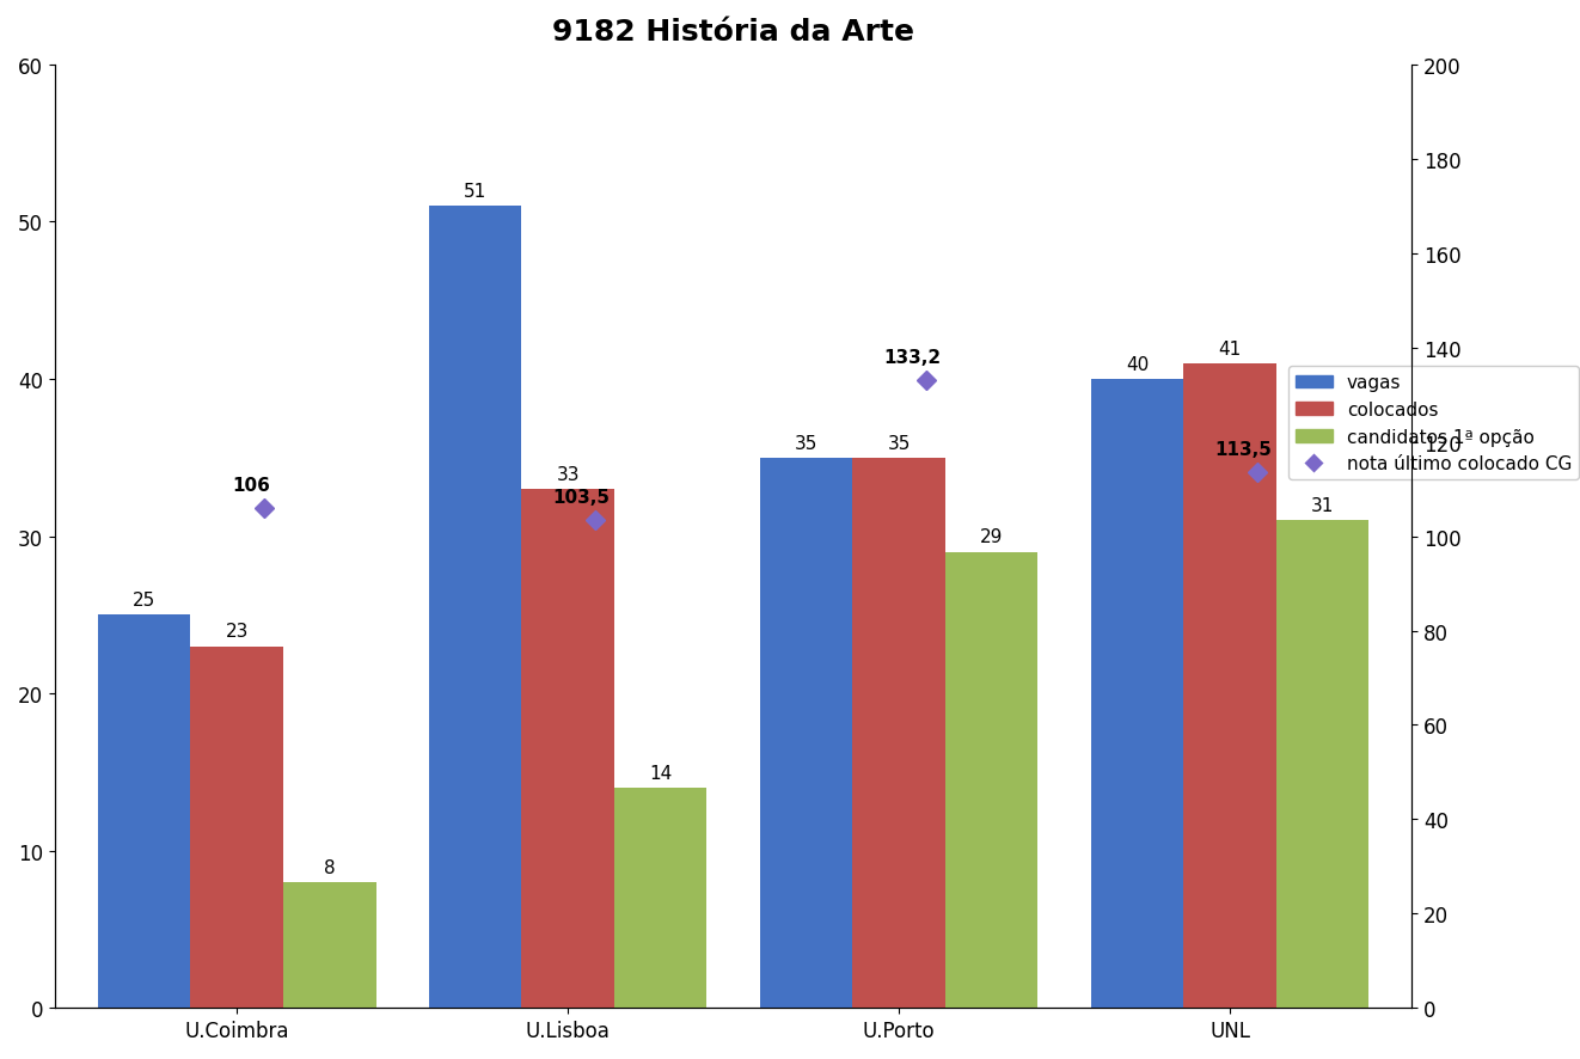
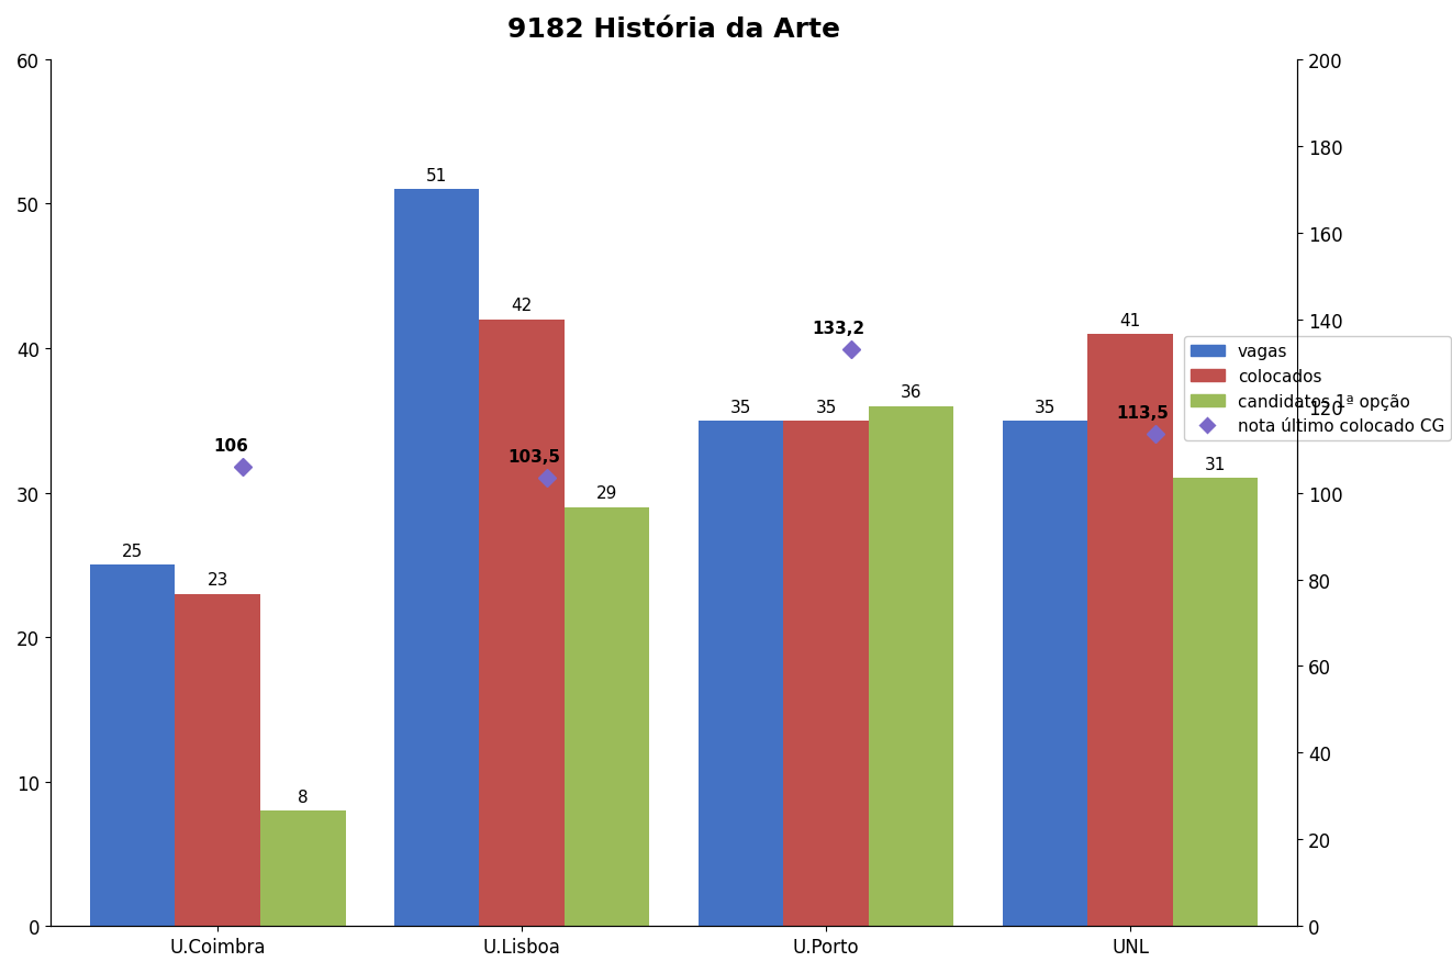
colocados/U.Lisboa: 33 -> 42
candidatos 1ª opção/U.Lisboa: 14 -> 29
candidatos 1ª opção/U.Porto: 29 -> 36
vagas/UNL: 40 -> 35
